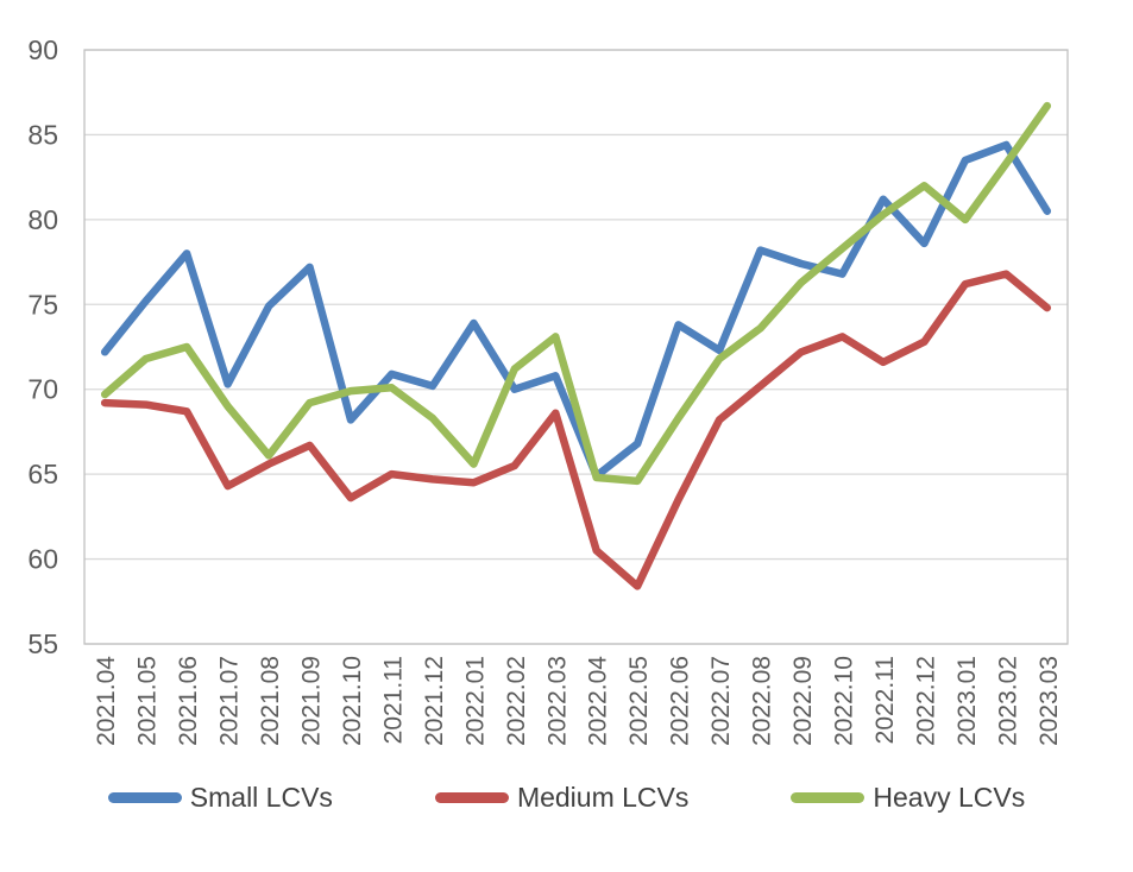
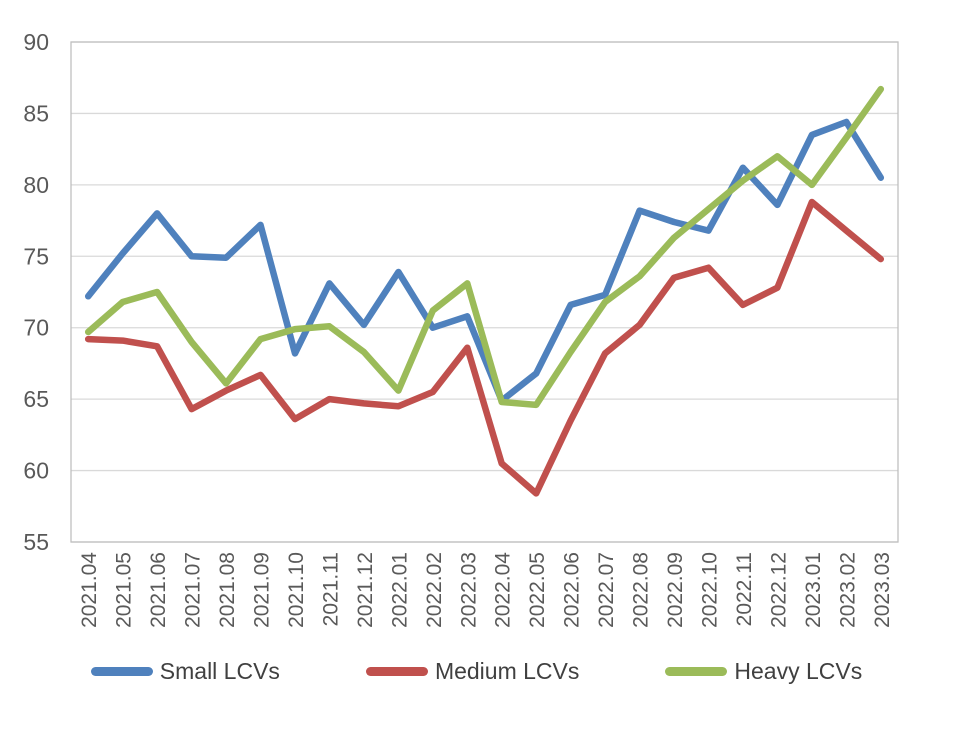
Small LCVs/2021.07: 70.3 -> 75.0
Small LCVs/2021.11: 70.9 -> 73.1
Small LCVs/2022.06: 73.8 -> 71.6
Medium LCVs/2022.09: 72.2 -> 73.5
Medium LCVs/2022.10: 73.1 -> 74.2
Medium LCVs/2023.01: 76.2 -> 78.8
